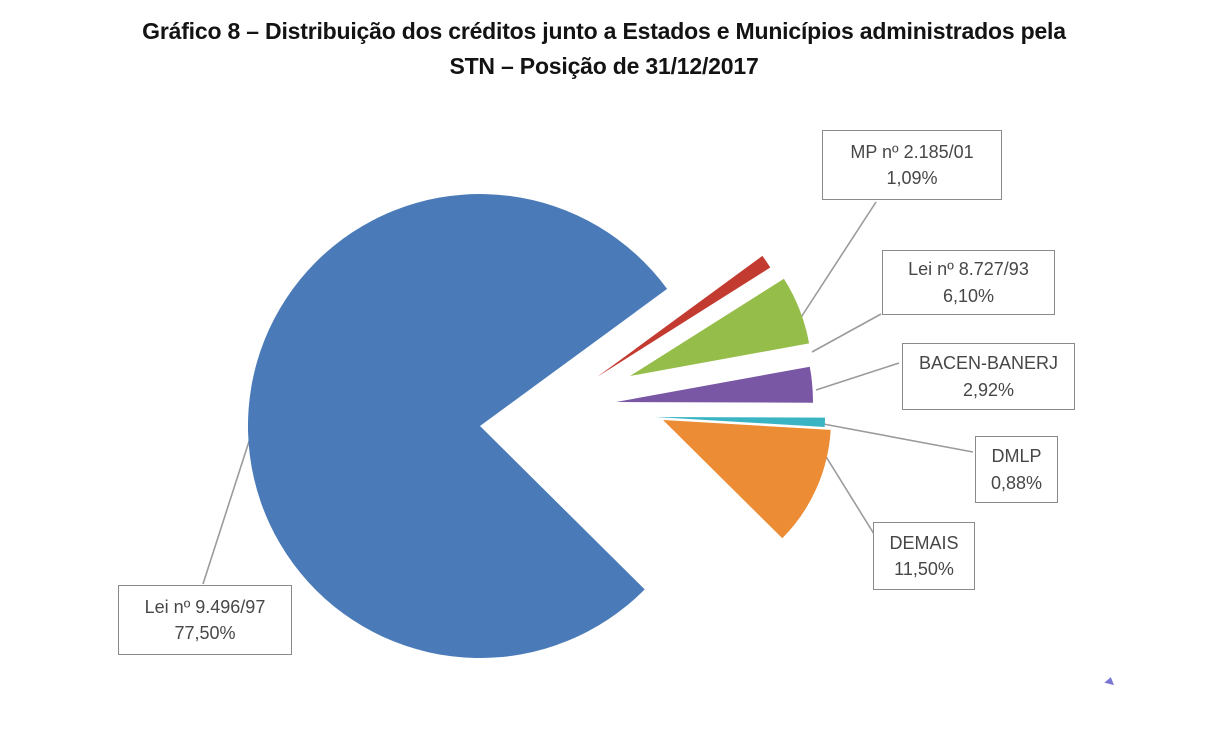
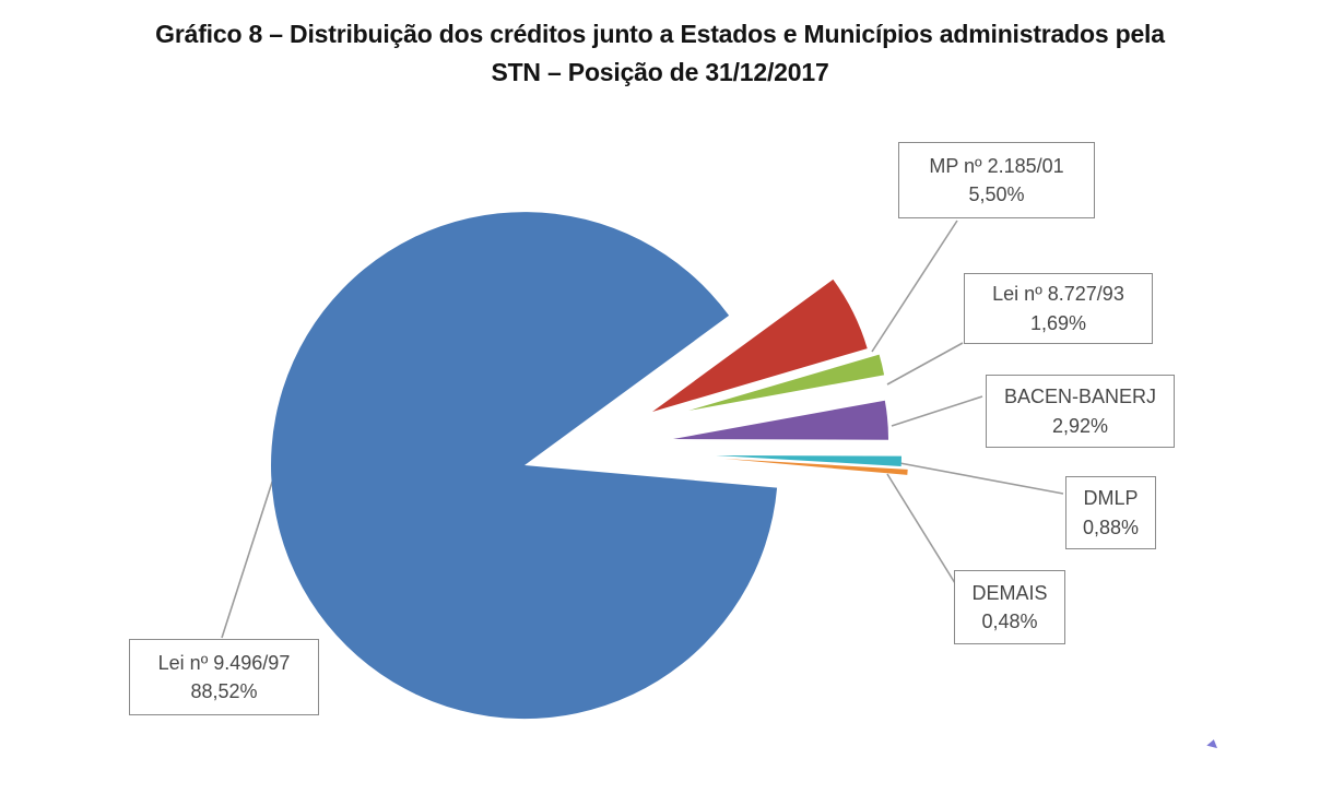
MP nº 2.185/01: 1,09% -> 5,50%
Lei nº 8.727/93: 6,10% -> 1,69%
DEMAIS: 11,50% -> 0,48%
Lei nº 9.496/97: 77,50% -> 88,52%
